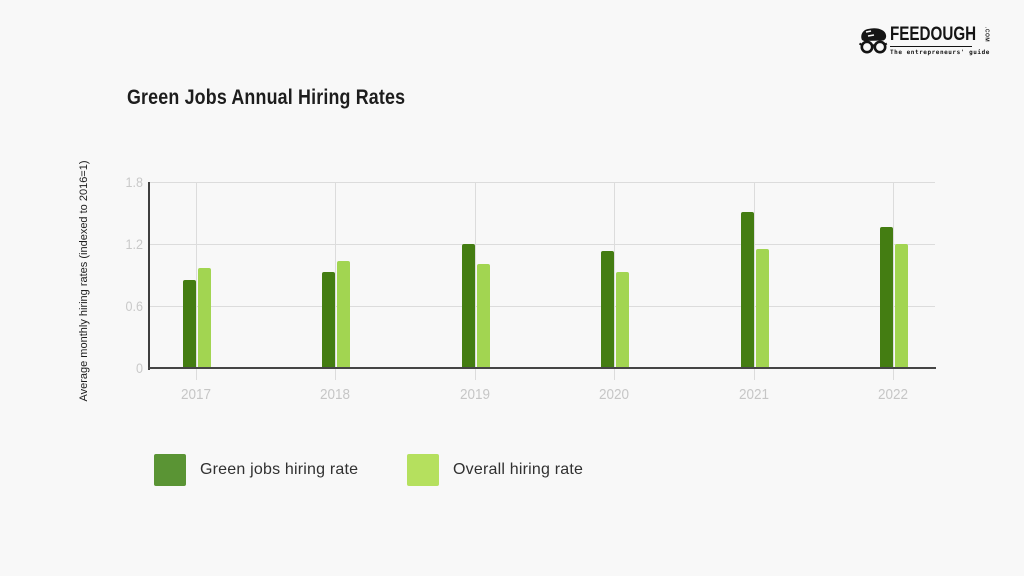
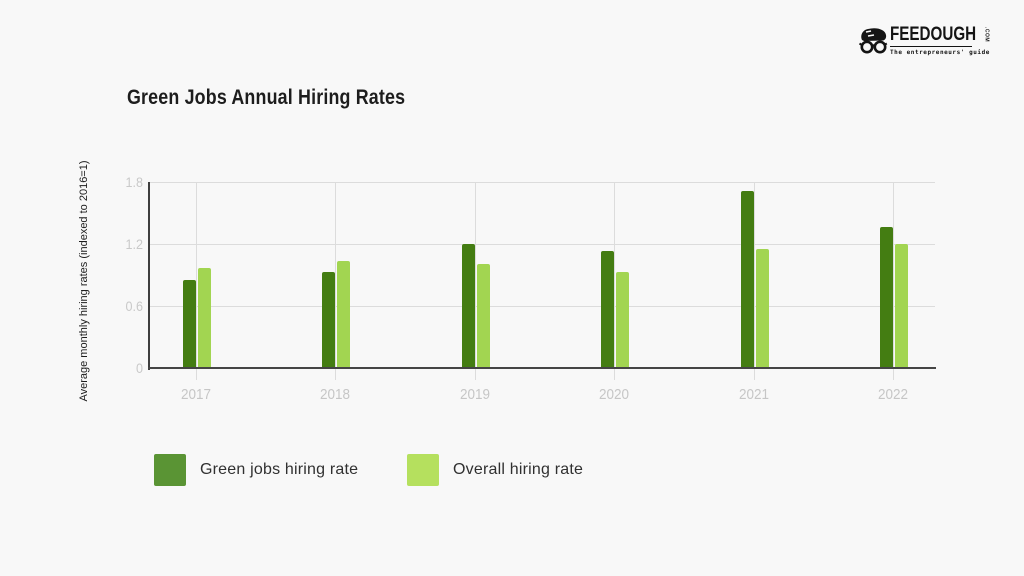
Green jobs hiring rate/2021: 1.51 -> 1.71
